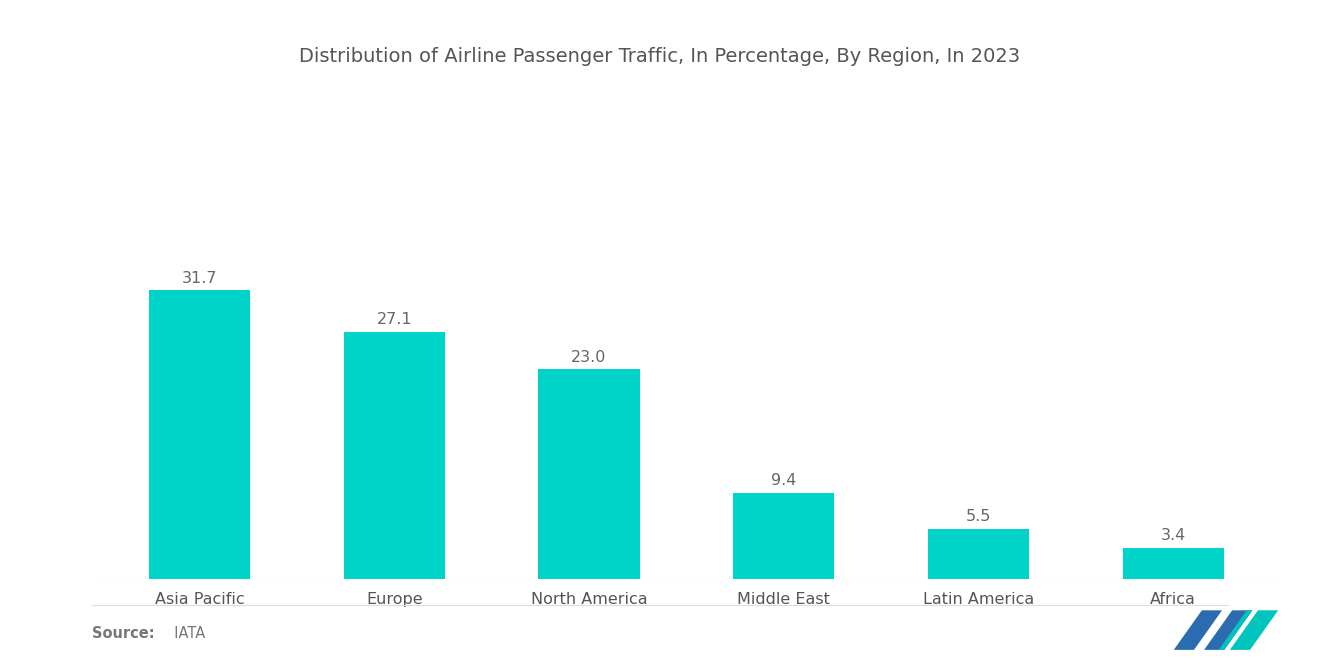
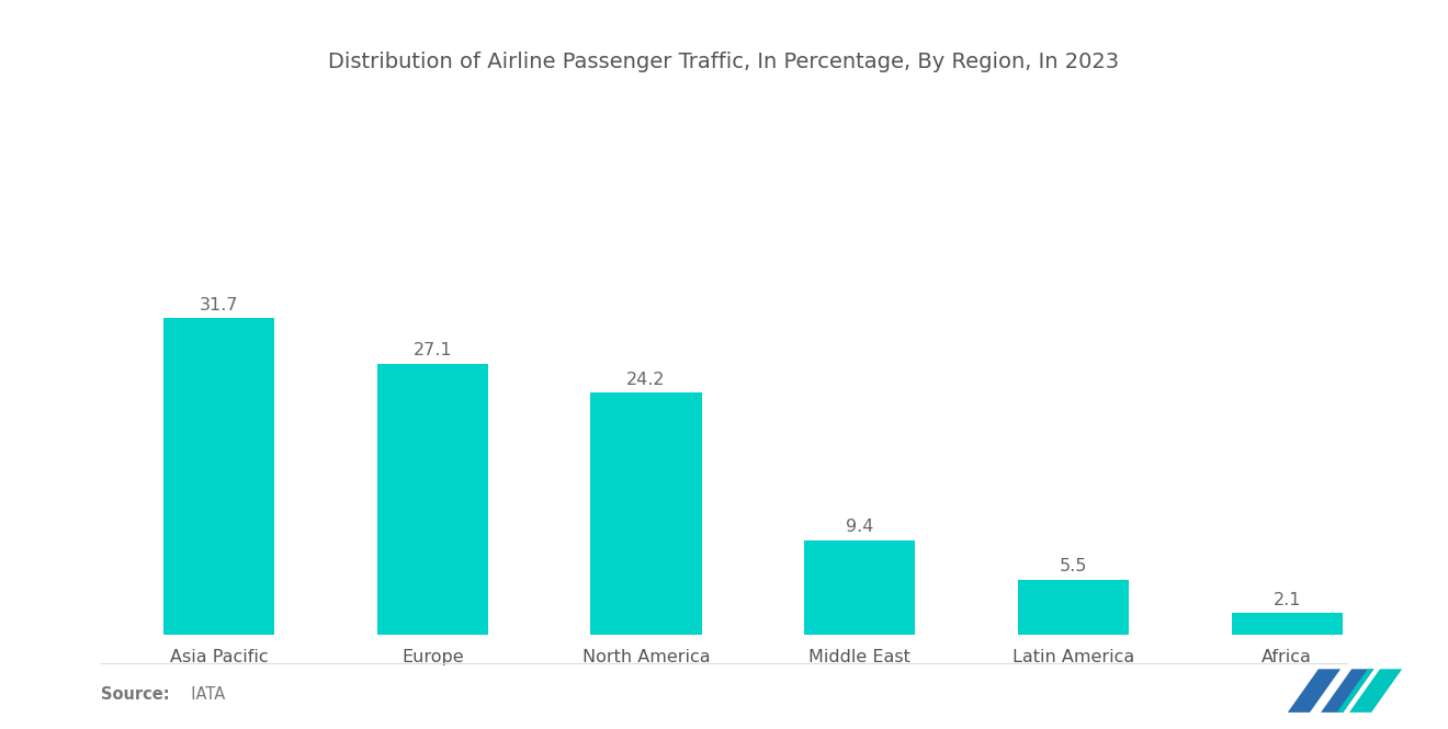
North America: 23.0 -> 24.2
Africa: 3.4 -> 2.1
